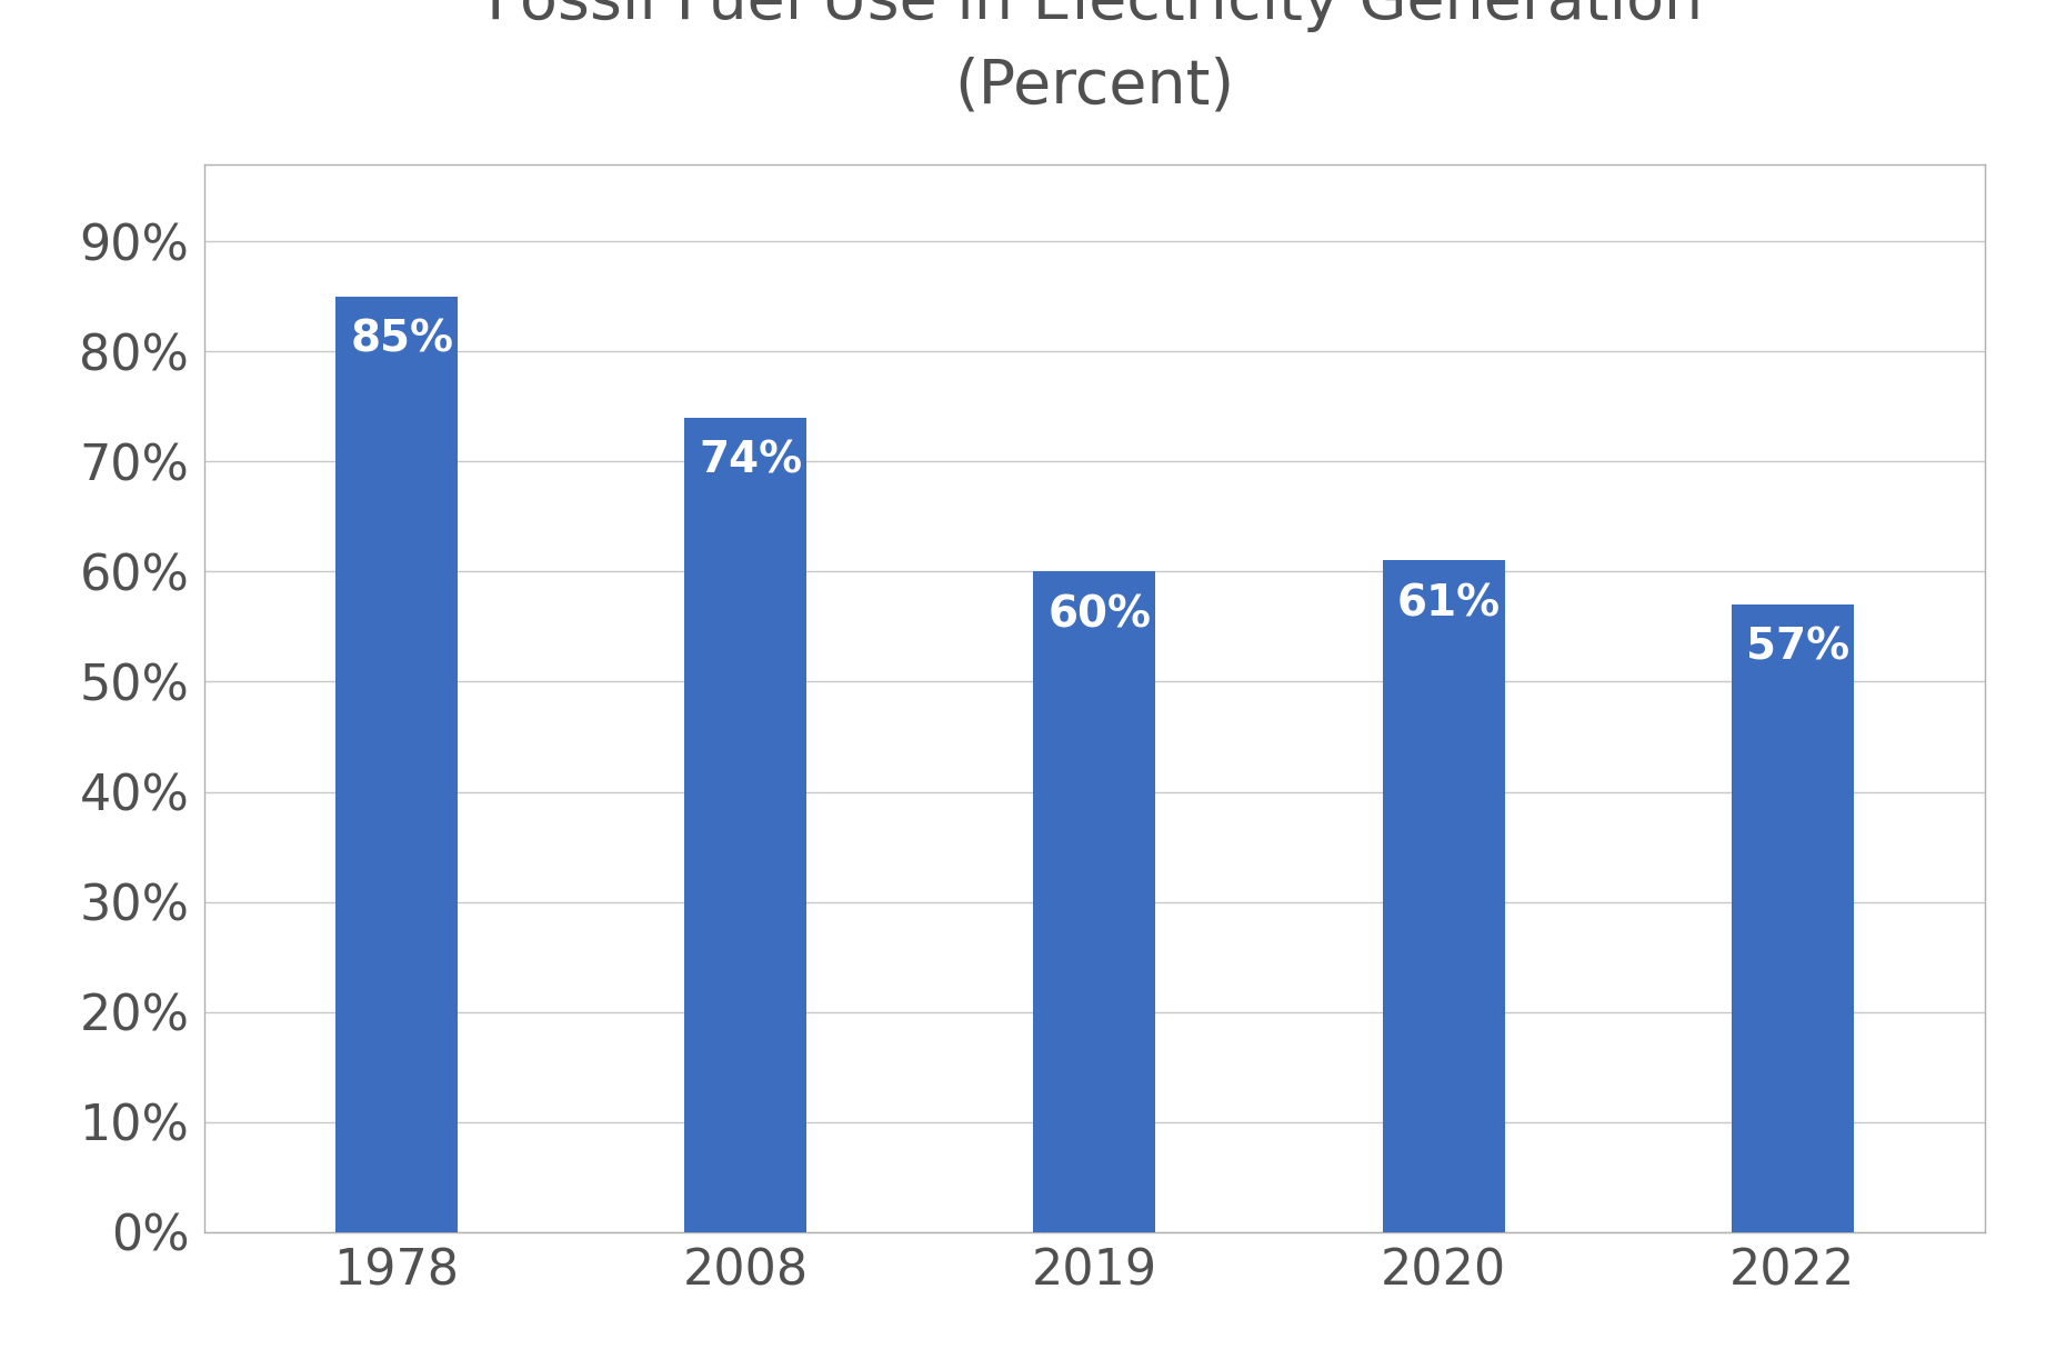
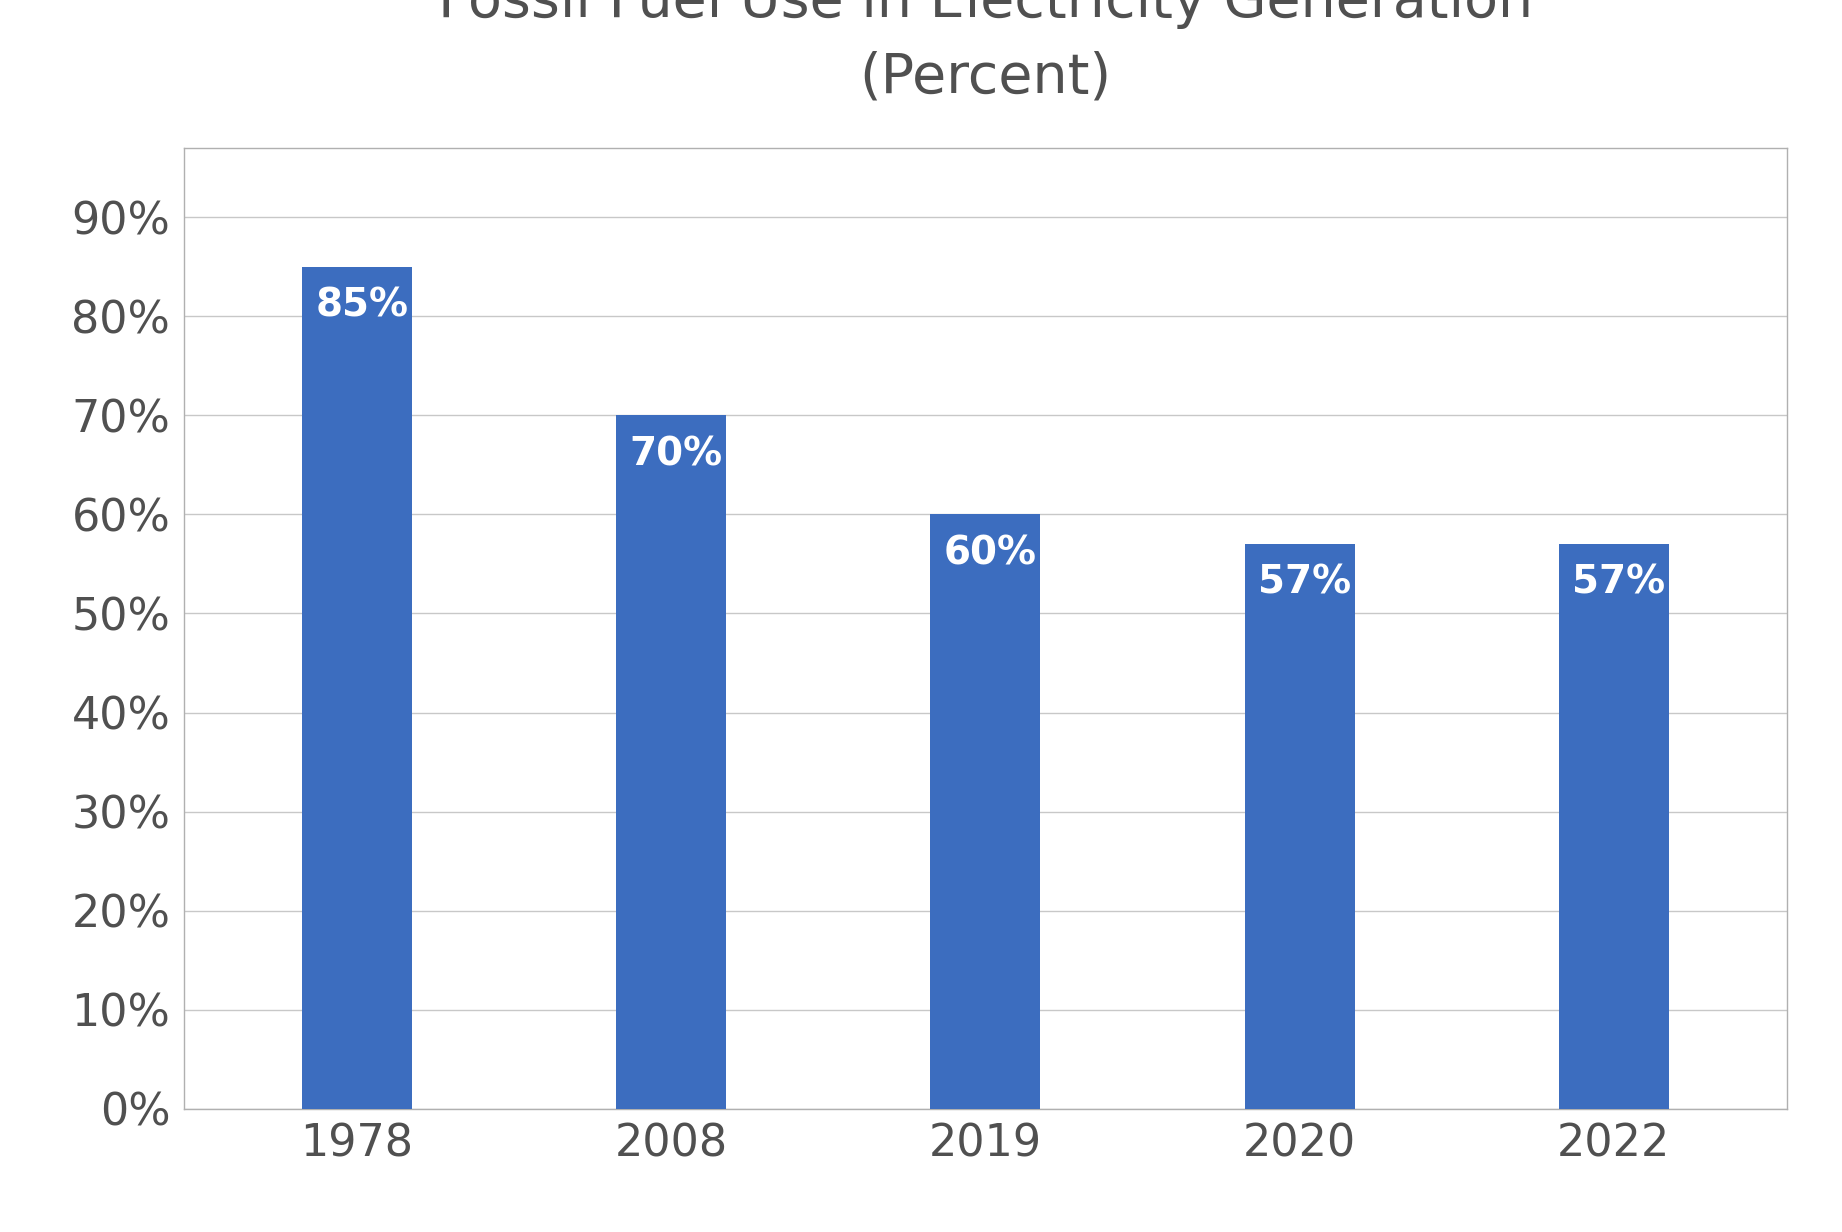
2008: 74% -> 70%
2020: 61% -> 57%
